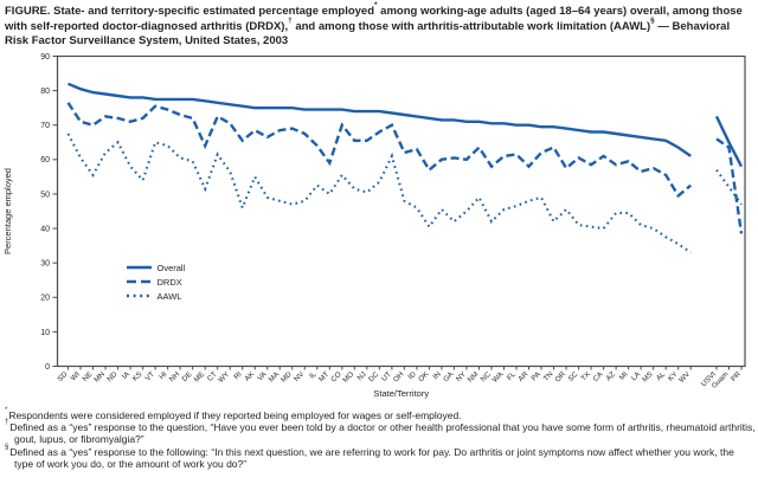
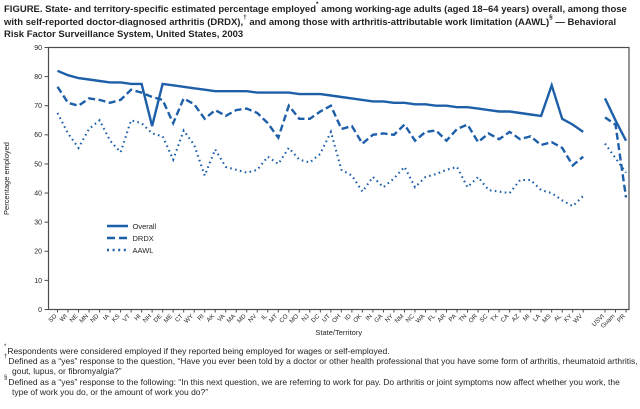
Overall/NH: 78 -> 63
Overall/MS: 66 -> 77
AAWL/WV: 33 -> 39
